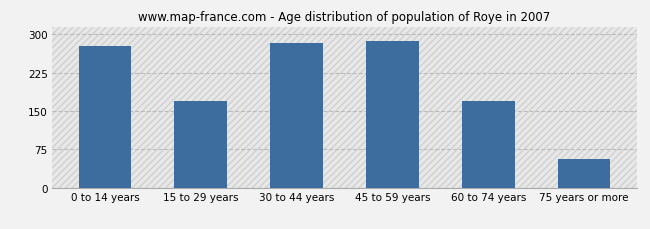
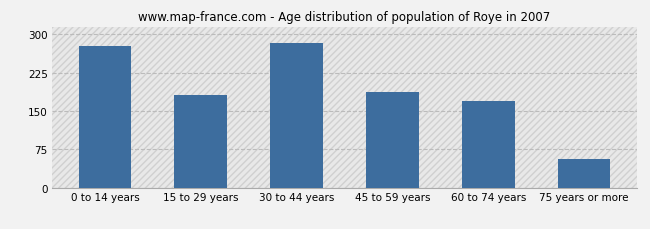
15 to 29 years: 170 -> 182
45 to 59 years: 287 -> 188
